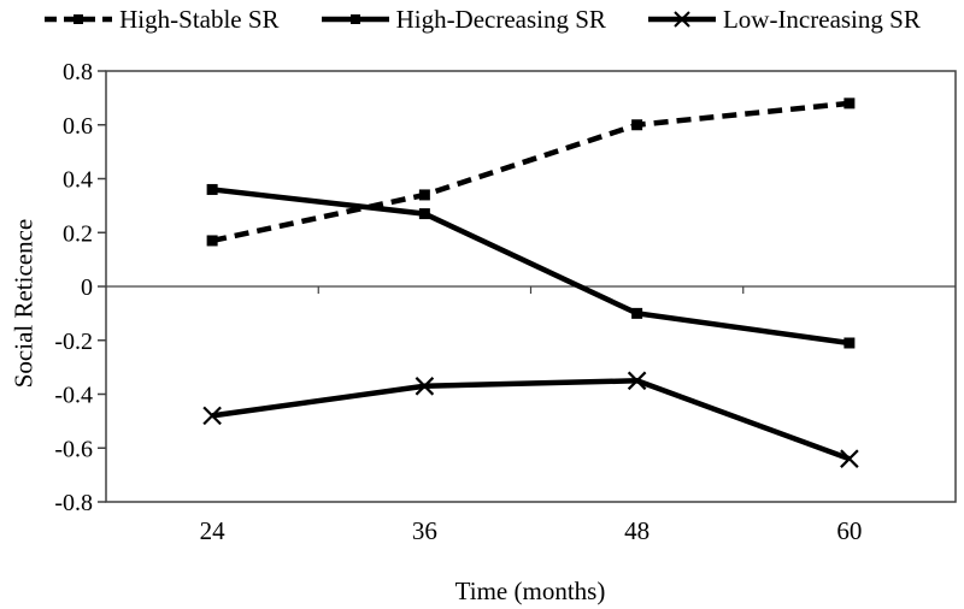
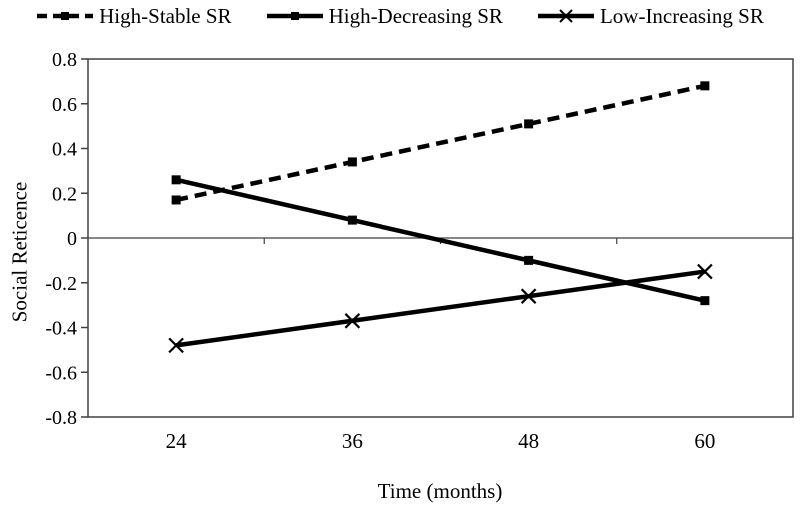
High-Decreasing SR/24: 0.36 -> 0.26
High-Decreasing SR/36: 0.27 -> 0.08
High-Stable SR/48: 0.60 -> 0.51
Low-Increasing SR/48: -0.35 -> -0.26
High-Decreasing SR/60: -0.21 -> -0.28
Low-Increasing SR/60: -0.64 -> -0.15
